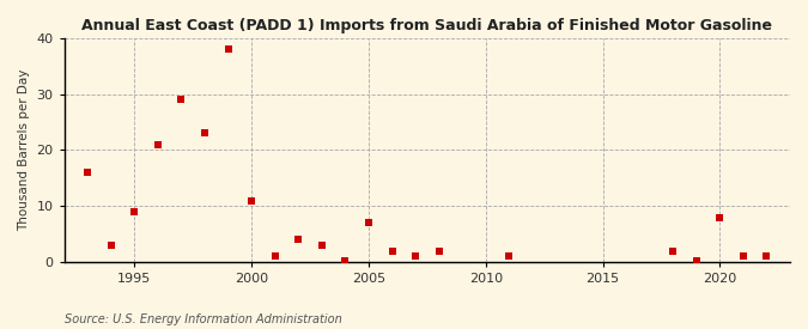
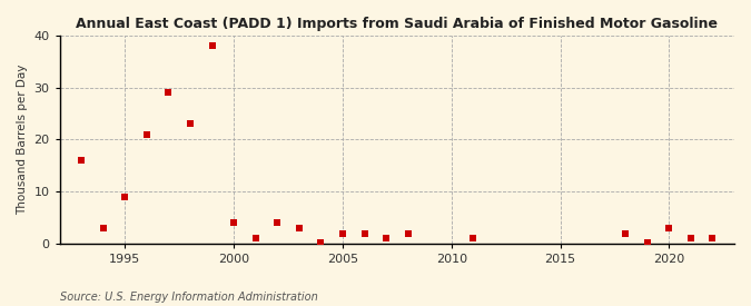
2000: 11.0 -> 4.0
2005: 7.0 -> 2.0
2020: 8.0 -> 3.0
